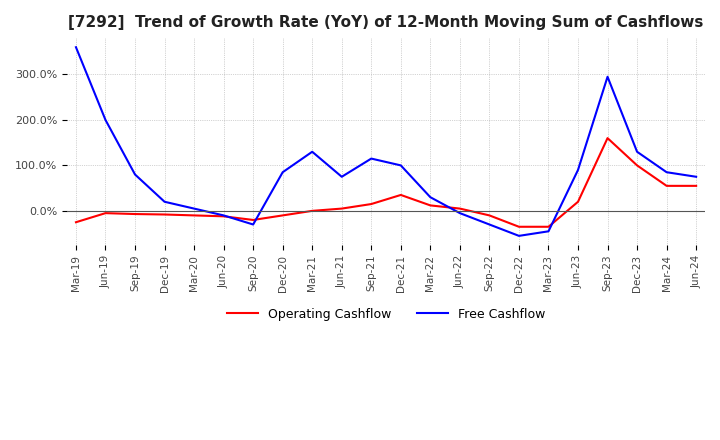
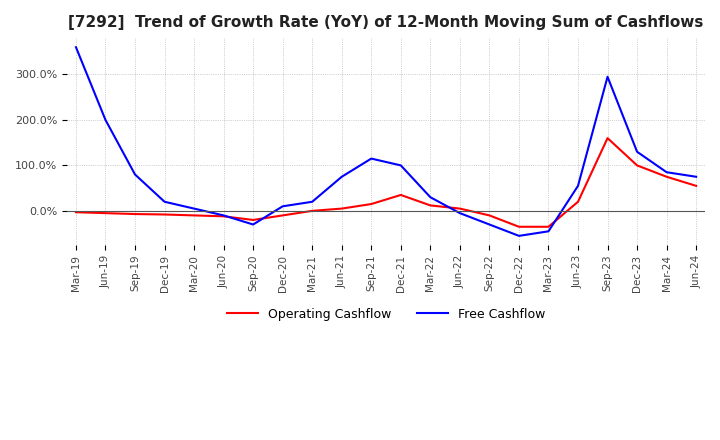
Operating Cashflow/Mar-19: -25% -> -3%
Free Cashflow/Dec-20: 85% -> 10%
Free Cashflow/Mar-21: 130% -> 20%
Free Cashflow/Jun-23: 90% -> 55%
Operating Cashflow/Mar-24: 55% -> 75%
